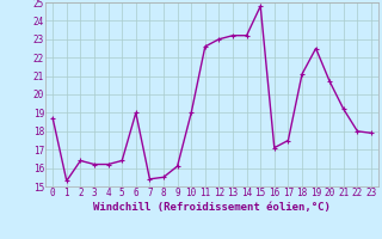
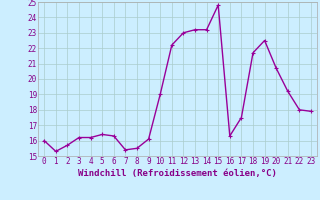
0: 18.7 -> 16.0
2: 16.4 -> 15.7
6: 19.0 -> 16.3
11: 22.6 -> 22.2
16: 17.1 -> 16.3
18: 21.1 -> 21.7
